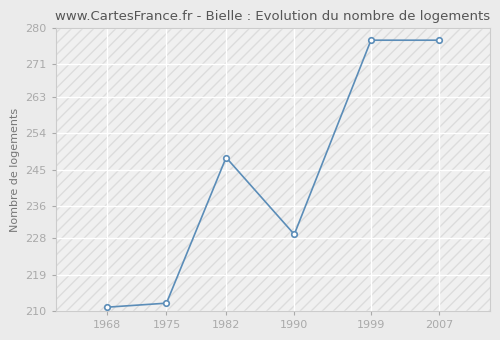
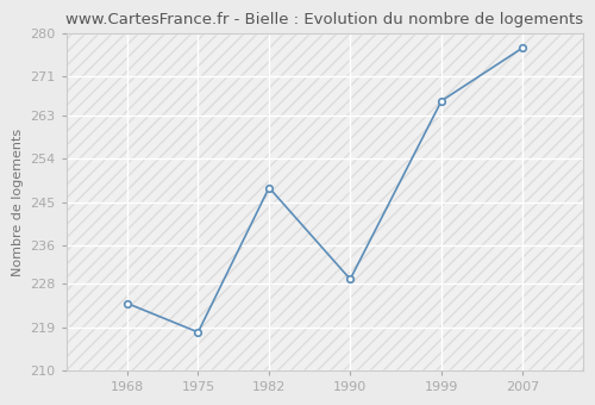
1968: 211 -> 224
1975: 212 -> 218
1999: 277 -> 266
